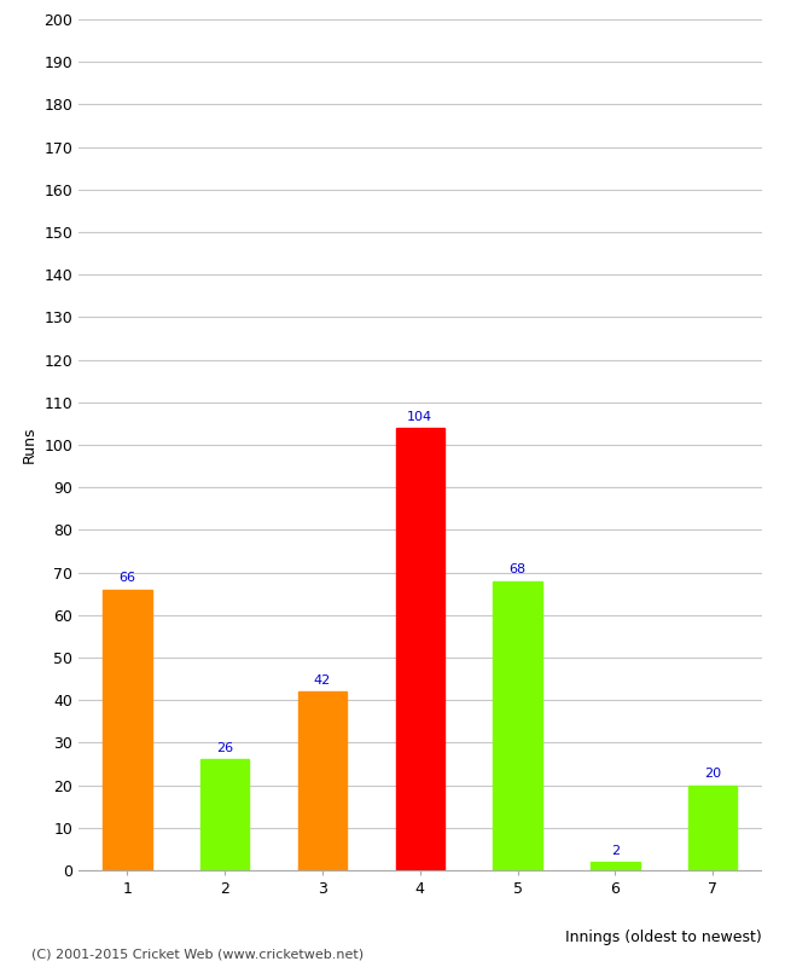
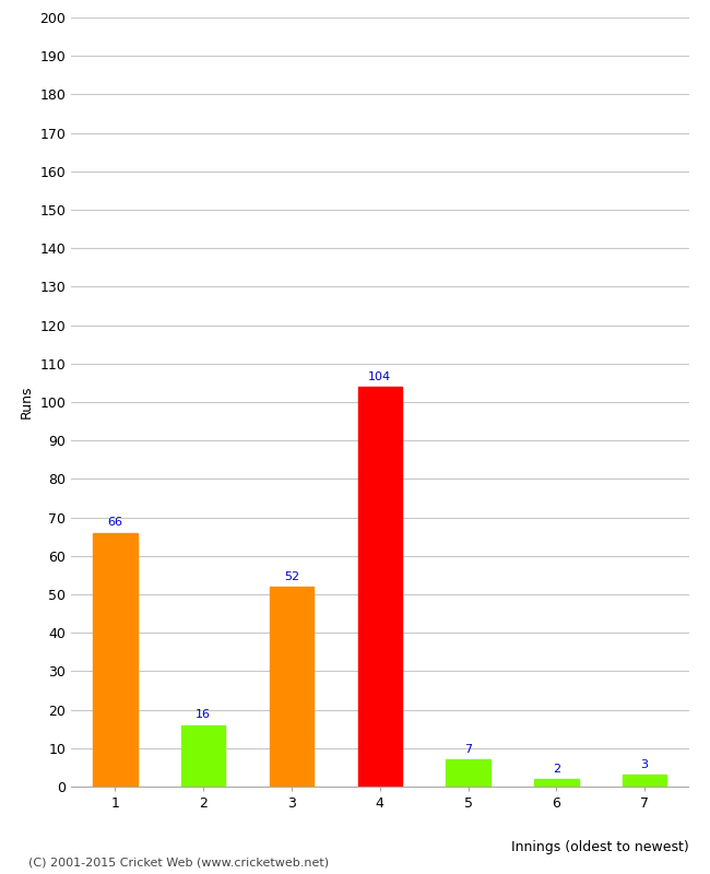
2: 26 -> 16
3: 42 -> 52
5: 68 -> 7
7: 20 -> 3
